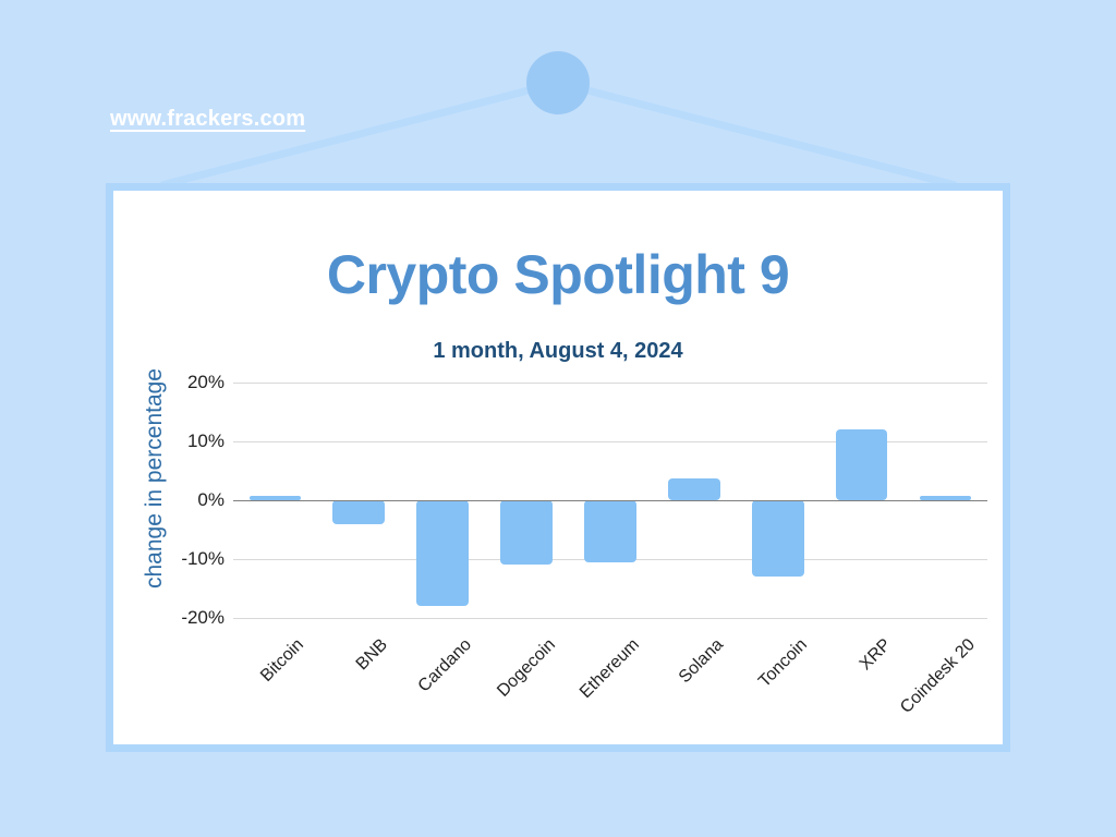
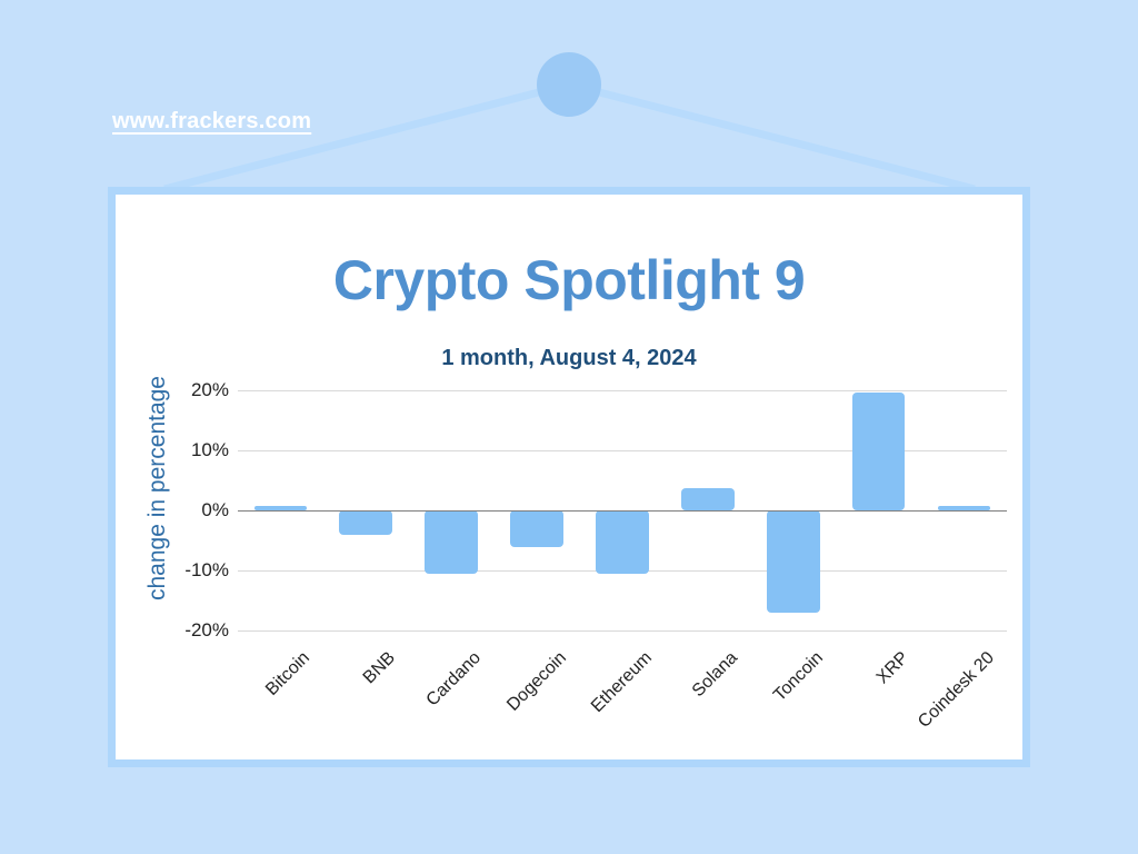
Cardano: -18% -> -10%
Dogecoin: -11% -> -6%
Toncoin: -13% -> -17%
XRP: 12% -> 20%
